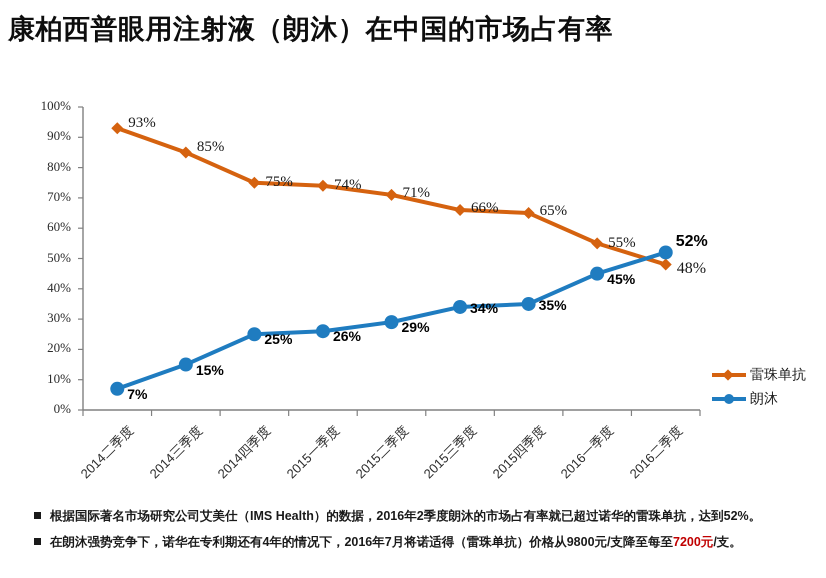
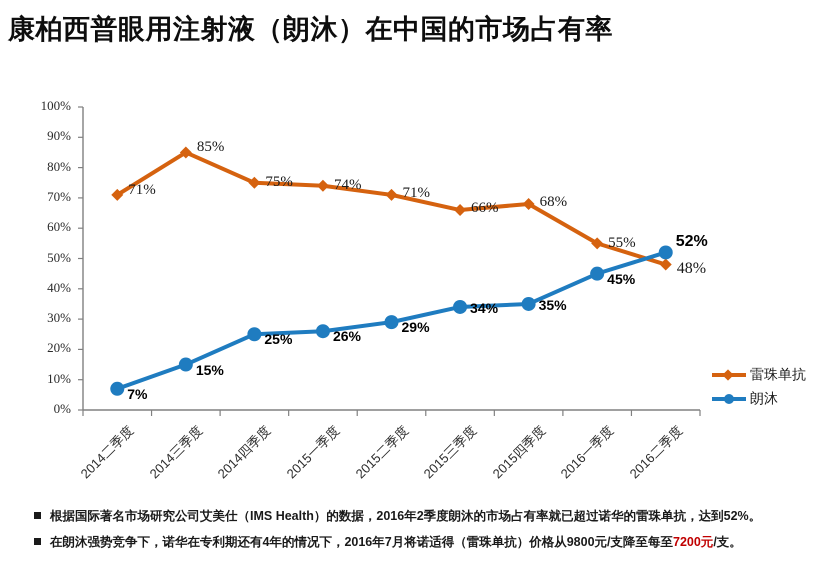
雷珠单抗/2014二季度: 93% -> 71%
雷珠单抗/2015四季度: 65% -> 68%
